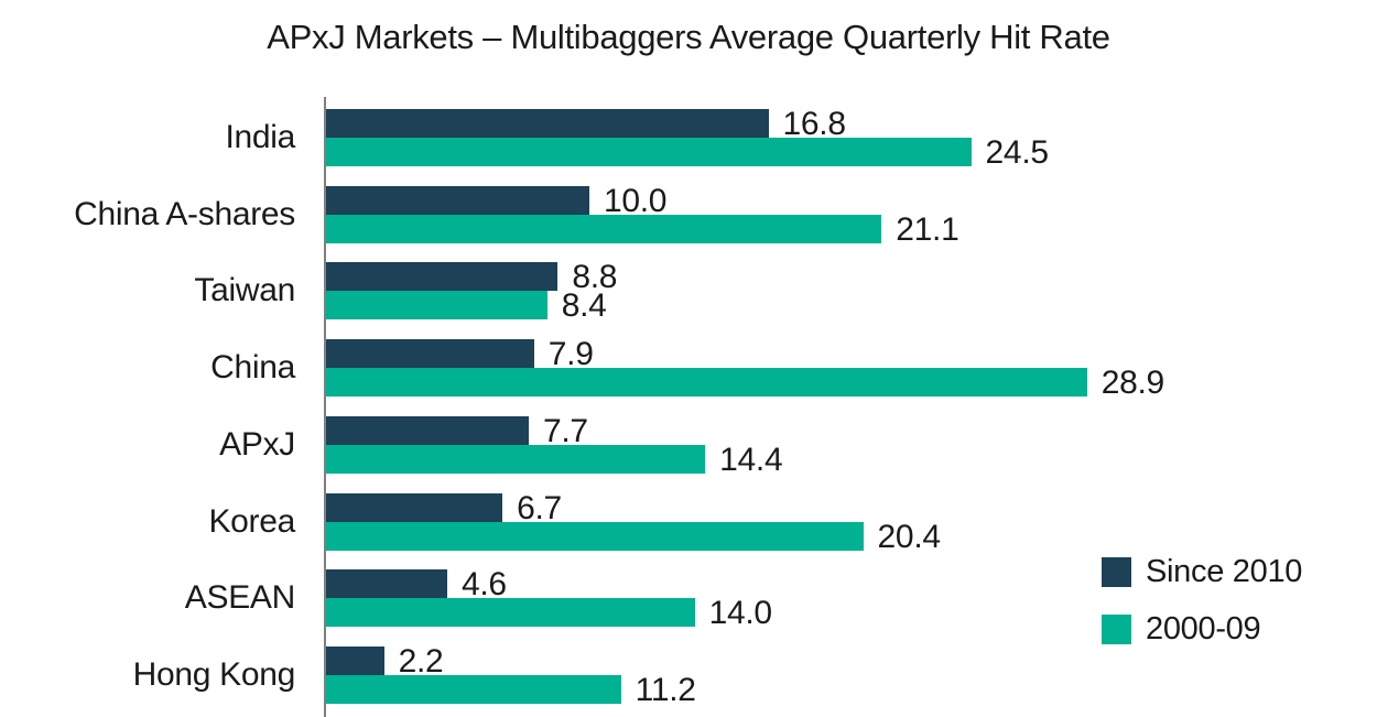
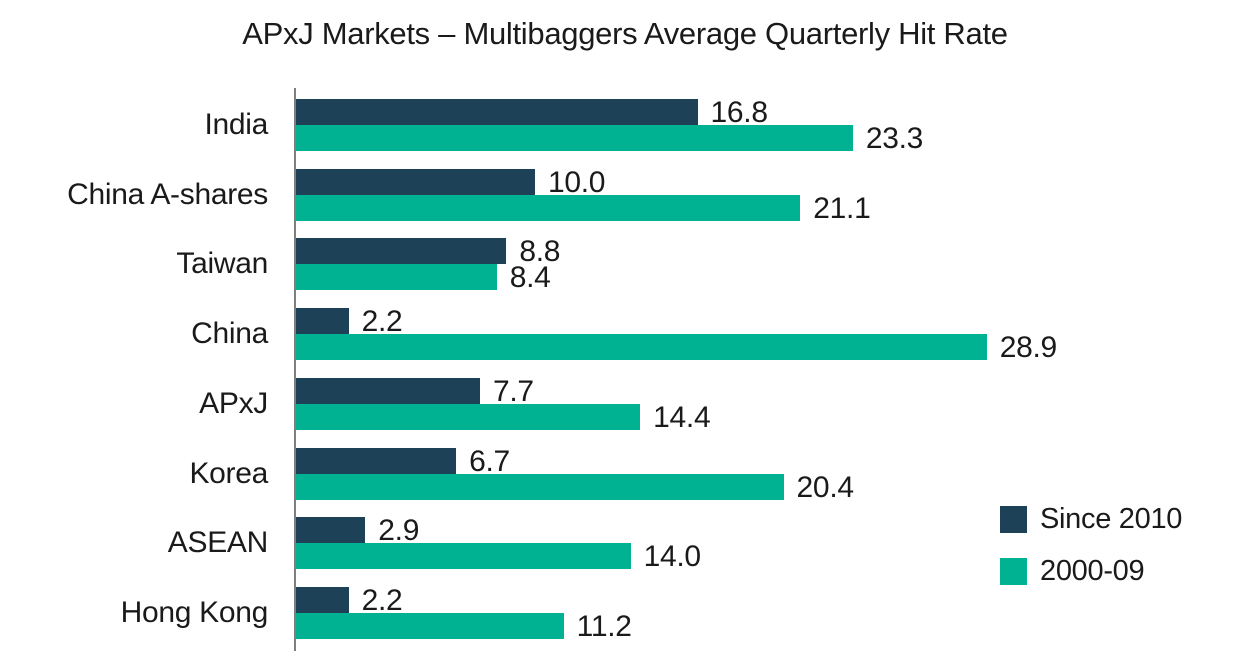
2000-09/India: 24.5 -> 23.3
Since 2010/China: 7.9 -> 2.2
Since 2010/ASEAN: 4.6 -> 2.9
